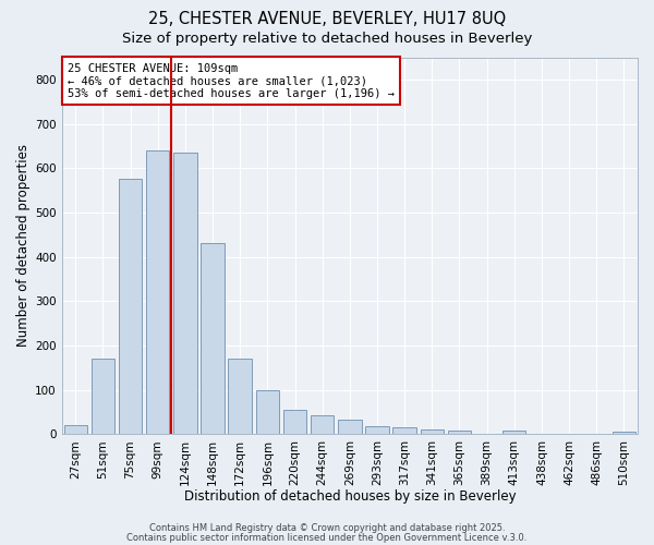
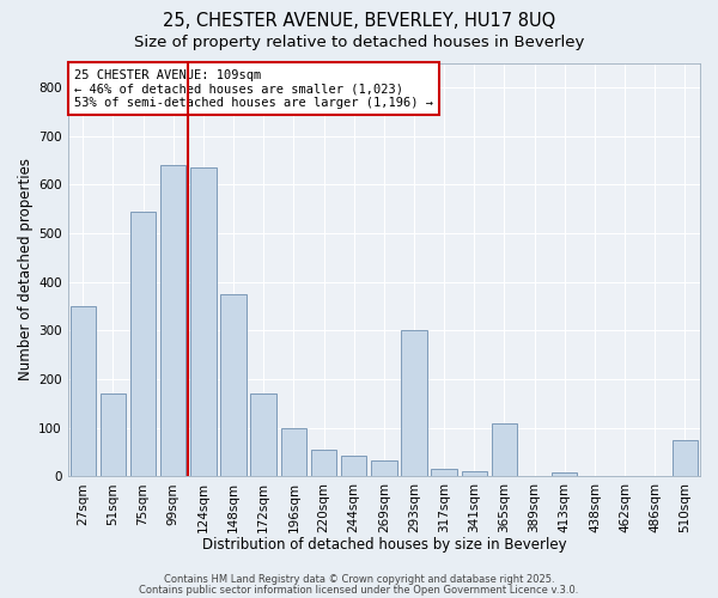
27sqm: 20 -> 350
75sqm: 575 -> 545
148sqm: 430 -> 375
293sqm: 18 -> 300
365sqm: 7 -> 110
510sqm: 5 -> 75
